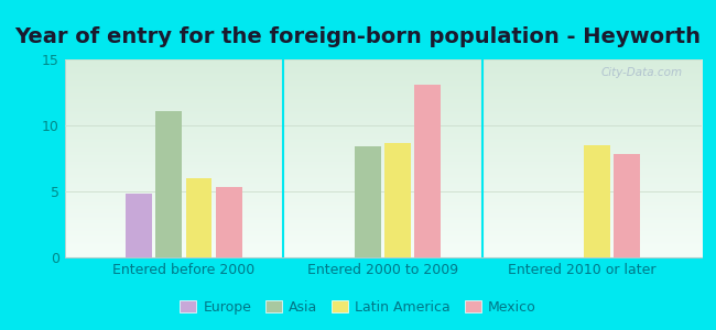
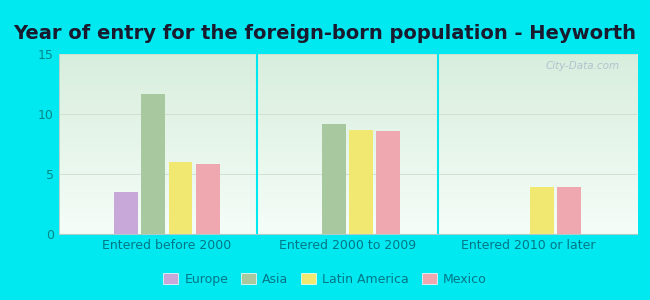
Europe/Entered before 2000: 4.8 -> 3.5
Asia/Entered before 2000: 11.1 -> 11.7
Mexico/Entered before 2000: 5.3 -> 5.8
Asia/Entered 2000 to 2009: 8.4 -> 9.2
Mexico/Entered 2000 to 2009: 13.1 -> 8.6
Latin America/Entered 2010 or later: 8.5 -> 3.9
Mexico/Entered 2010 or later: 7.8 -> 3.9
